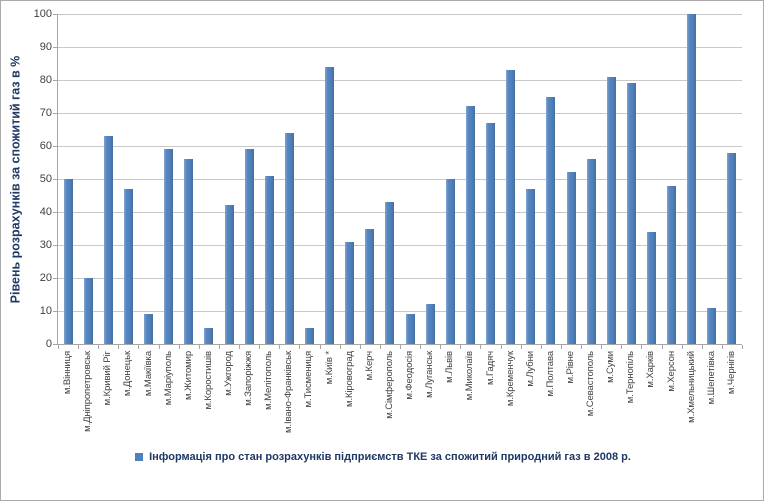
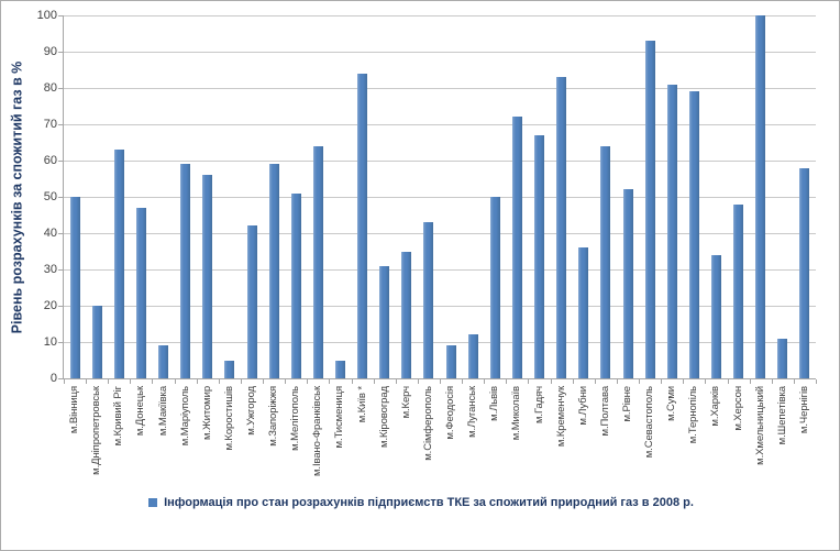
м.Лубни: 47 -> 36
м.Полтава: 75 -> 64
м.Севастополь: 56 -> 93
